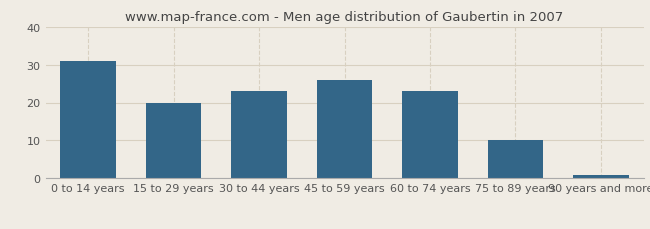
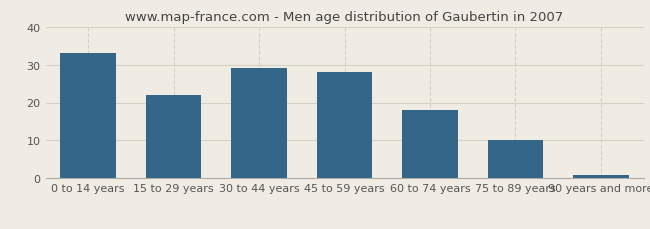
0 to 14 years: 31 -> 33
15 to 29 years: 20 -> 22
30 to 44 years: 23 -> 29
45 to 59 years: 26 -> 28
60 to 74 years: 23 -> 18
